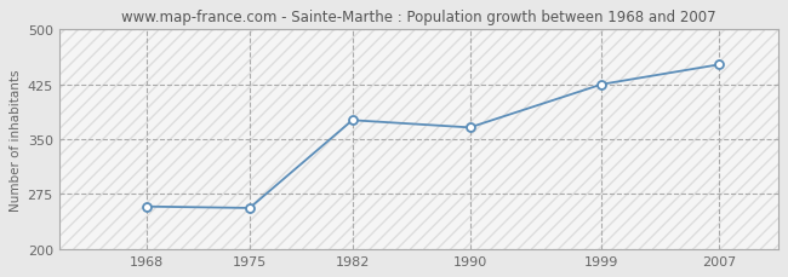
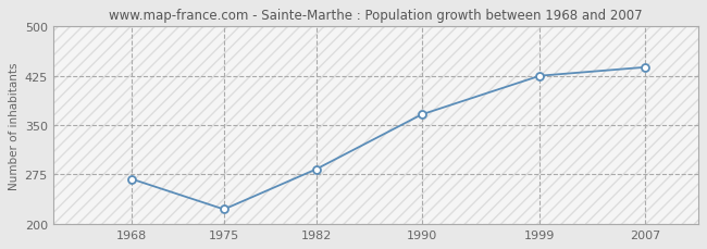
1968: 258 -> 268
1975: 256 -> 222
1982: 376 -> 283
2007: 452 -> 438
